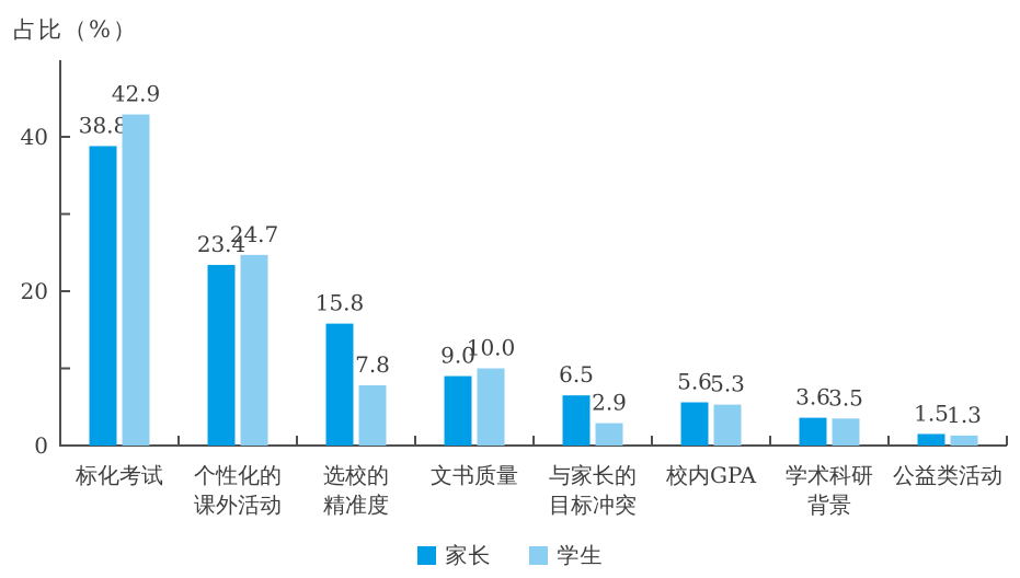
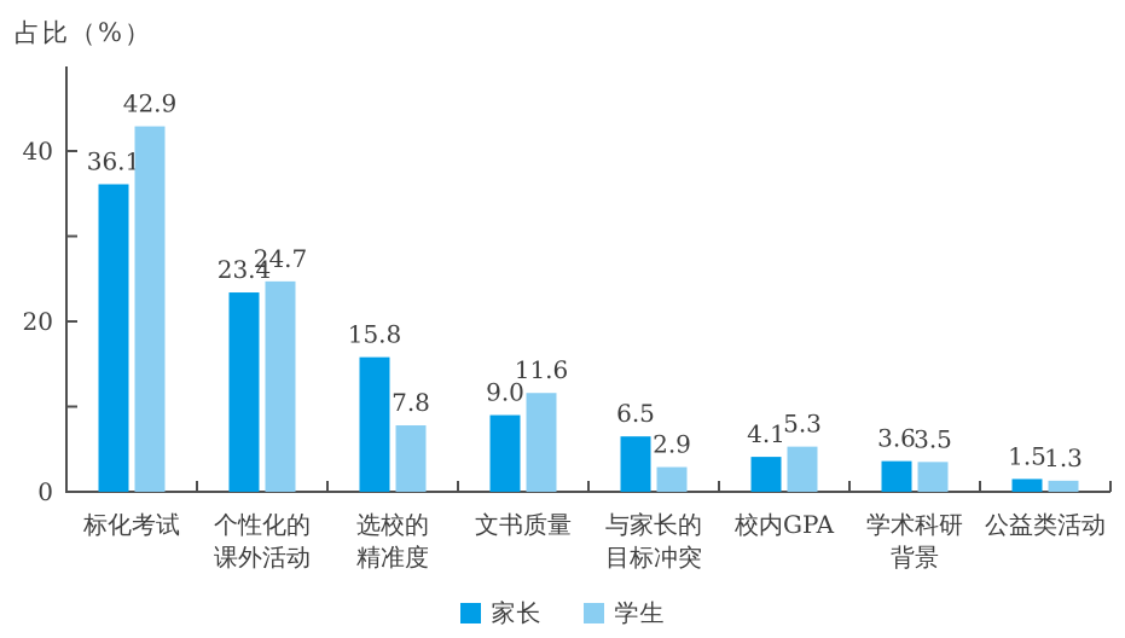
家长/标化考试: 38.8 -> 36.1
学生/文书质量: 10.0 -> 11.6
家长/校内GPA: 5.6 -> 4.1
